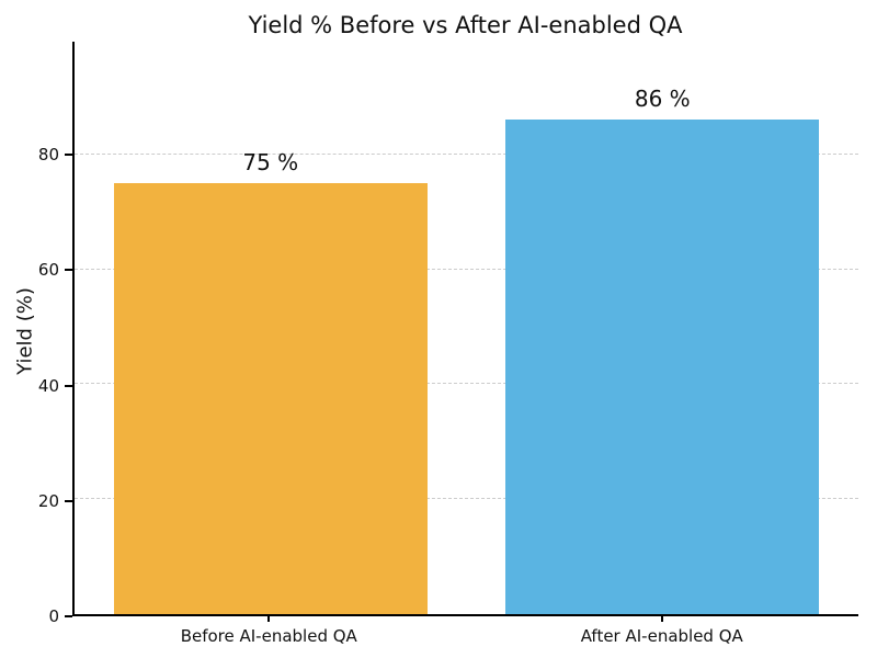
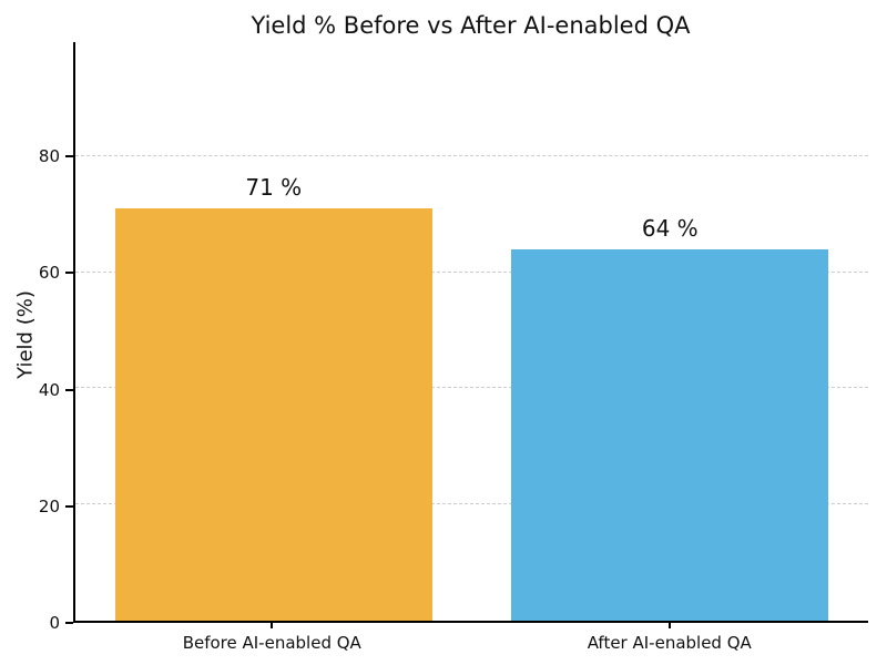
Before AI-enabled QA: 75 -> 71
After AI-enabled QA: 86 -> 64
